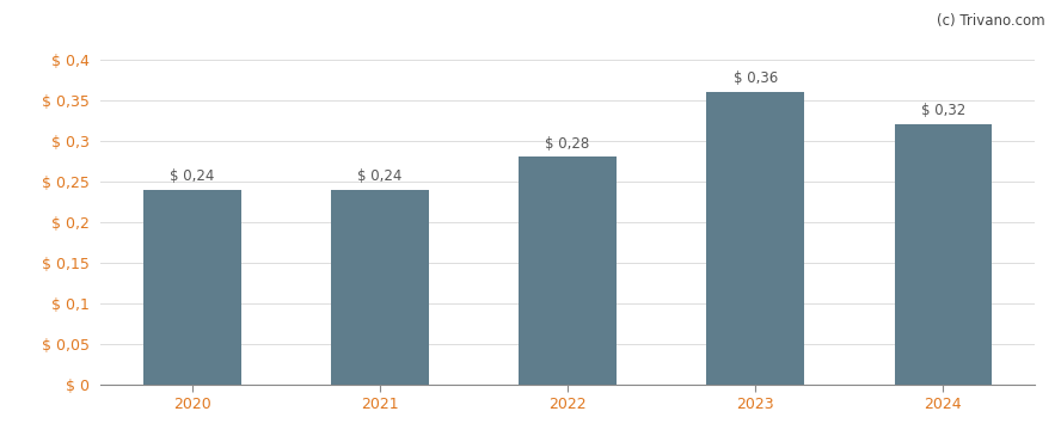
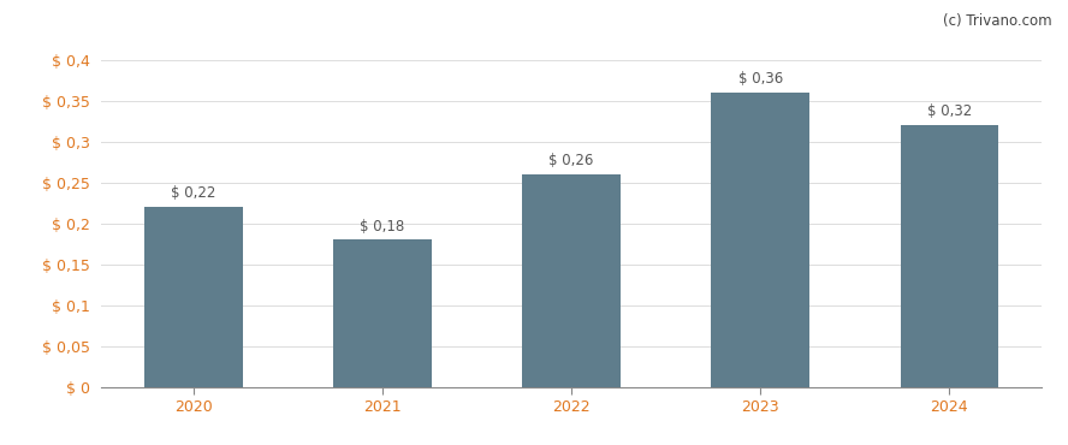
2020: 0,24 -> 0,22
2021: 0,24 -> 0,18
2022: 0,28 -> 0,26
